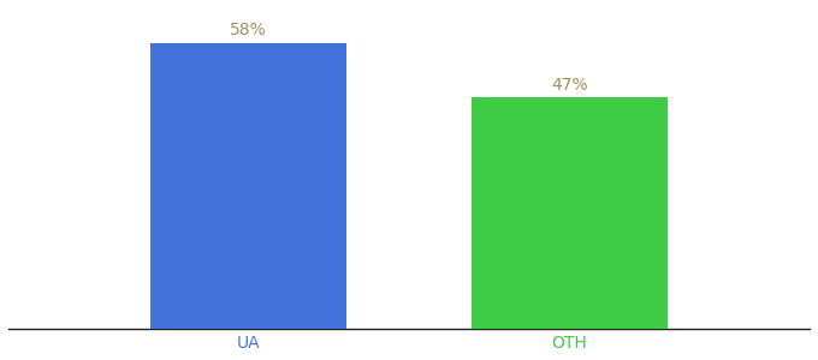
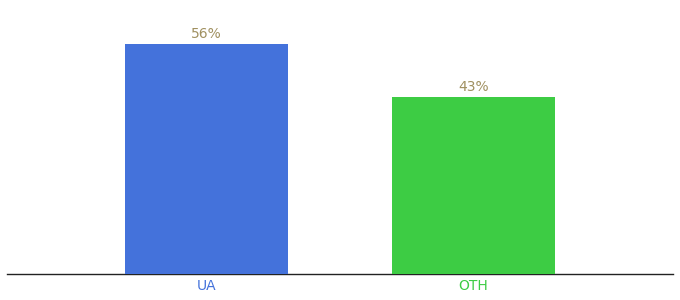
UA: 58% -> 56%
OTH: 47% -> 43%
